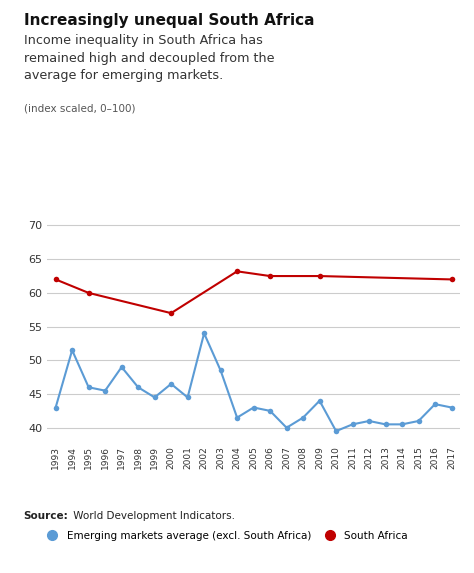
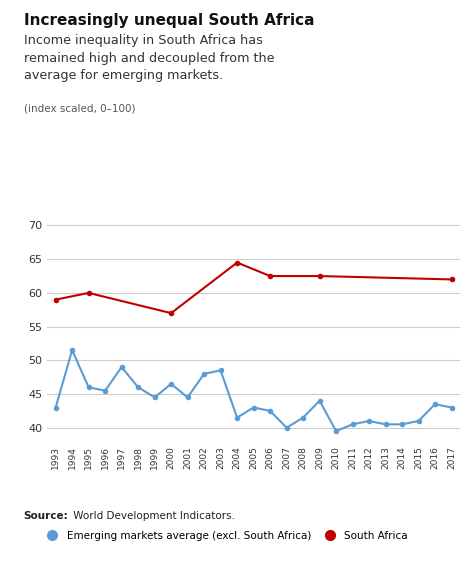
South Africa/1993: 62.0 -> 59.0
Emerging markets average (excl. South Africa)/2002: 54.0 -> 48.0
South Africa/2004: 63.2 -> 64.5
